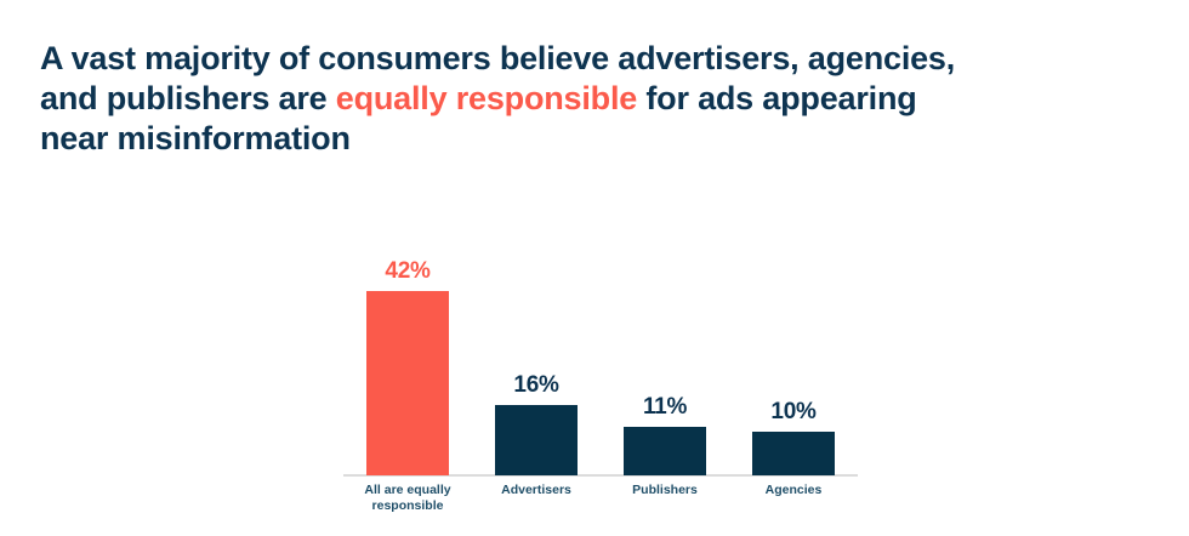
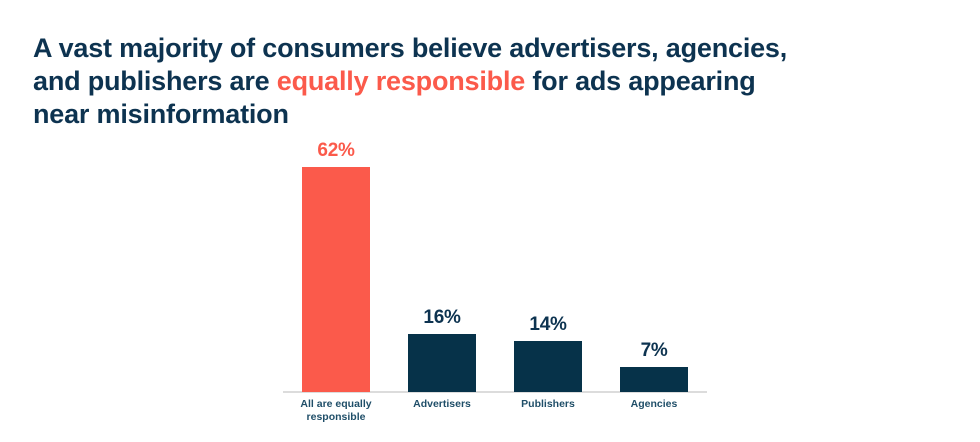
All are equally responsible: 42% -> 62%
Publishers: 11% -> 14%
Agencies: 10% -> 7%
